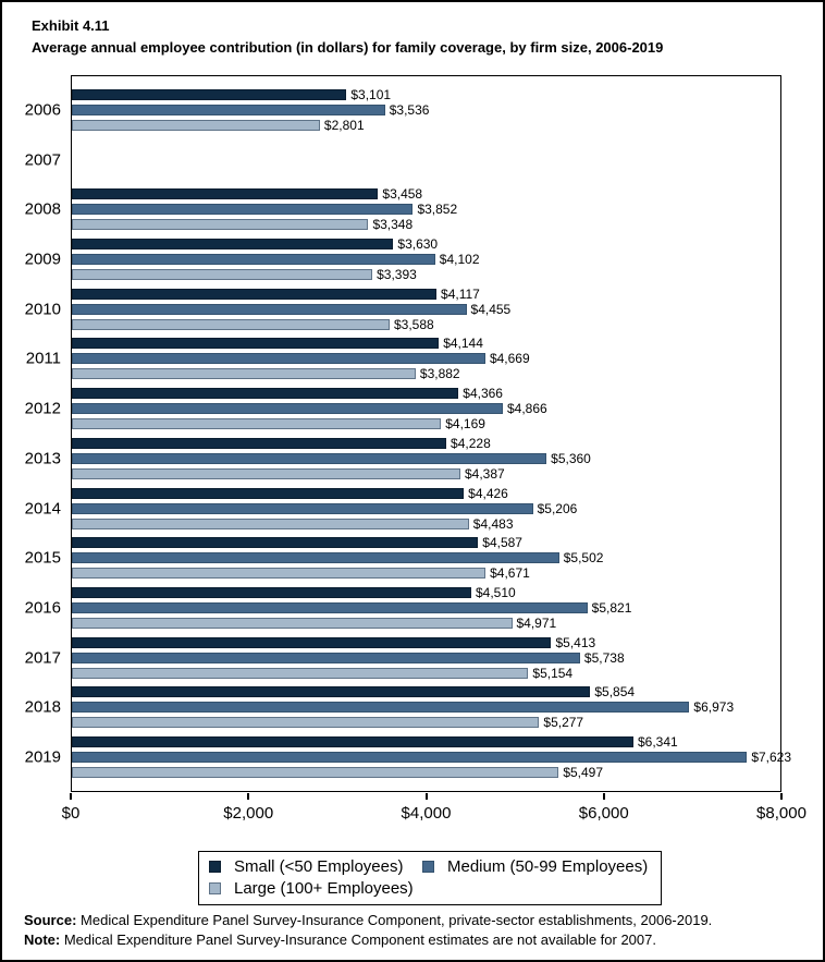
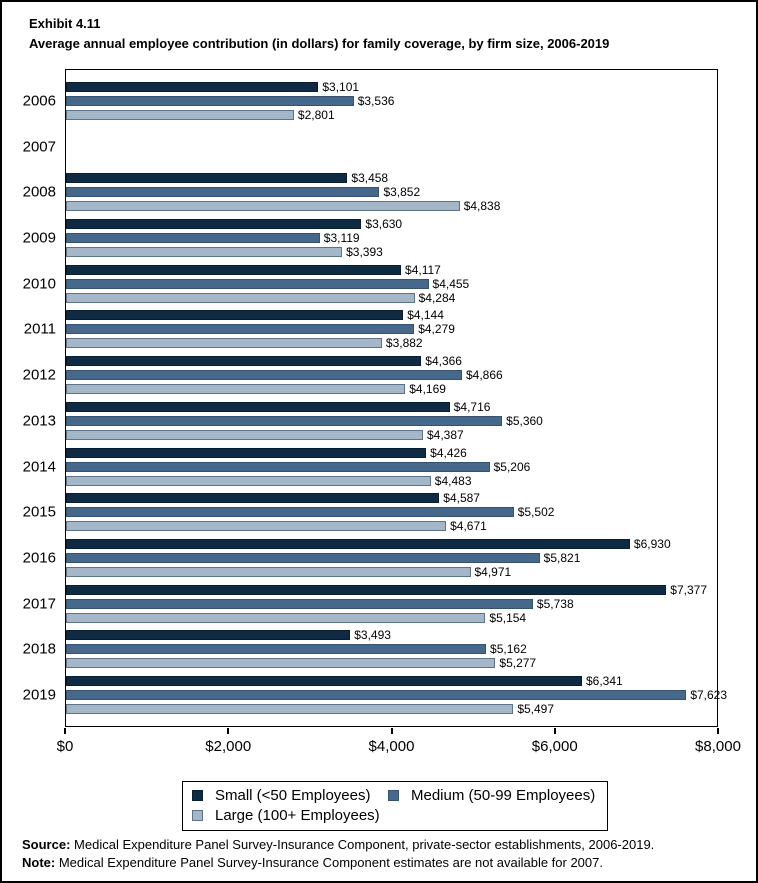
Large (100+ Employees)/2008: $3,348 -> $4,838
Medium (50-99 Employees)/2009: $4,102 -> $3,119
Large (100+ Employees)/2010: $3,588 -> $4,284
Medium (50-99 Employees)/2011: $4,669 -> $4,279
Small (<50 Employees)/2013: $4,228 -> $4,716
Small (<50 Employees)/2016: $4,510 -> $6,930
Small (<50 Employees)/2017: $5,413 -> $7,377
Small (<50 Employees)/2018: $5,854 -> $3,493
Medium (50-99 Employees)/2018: $6,973 -> $5,162
